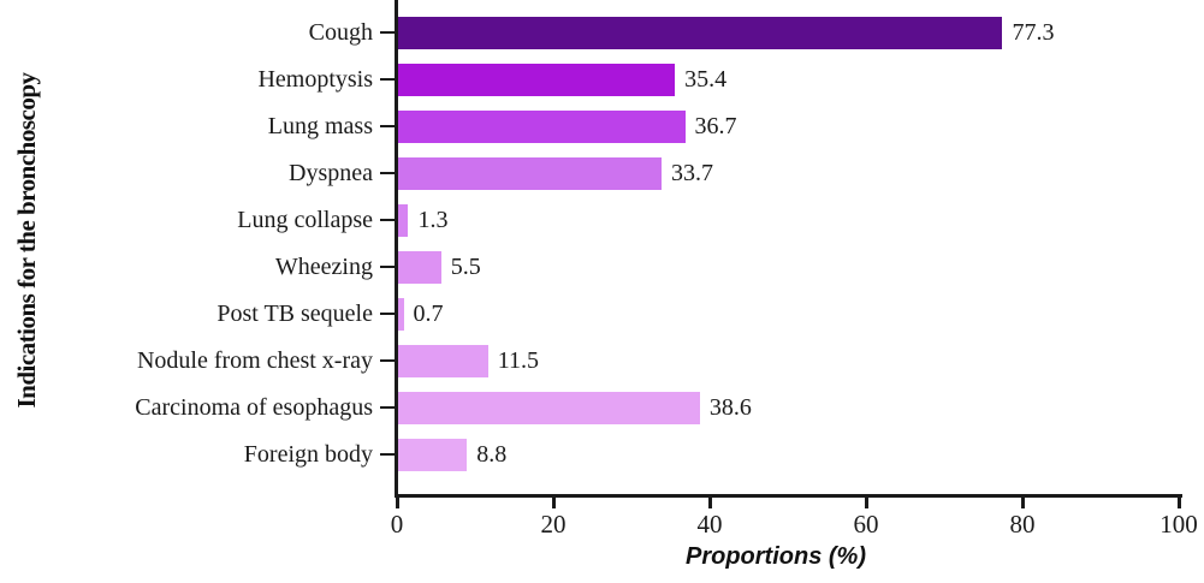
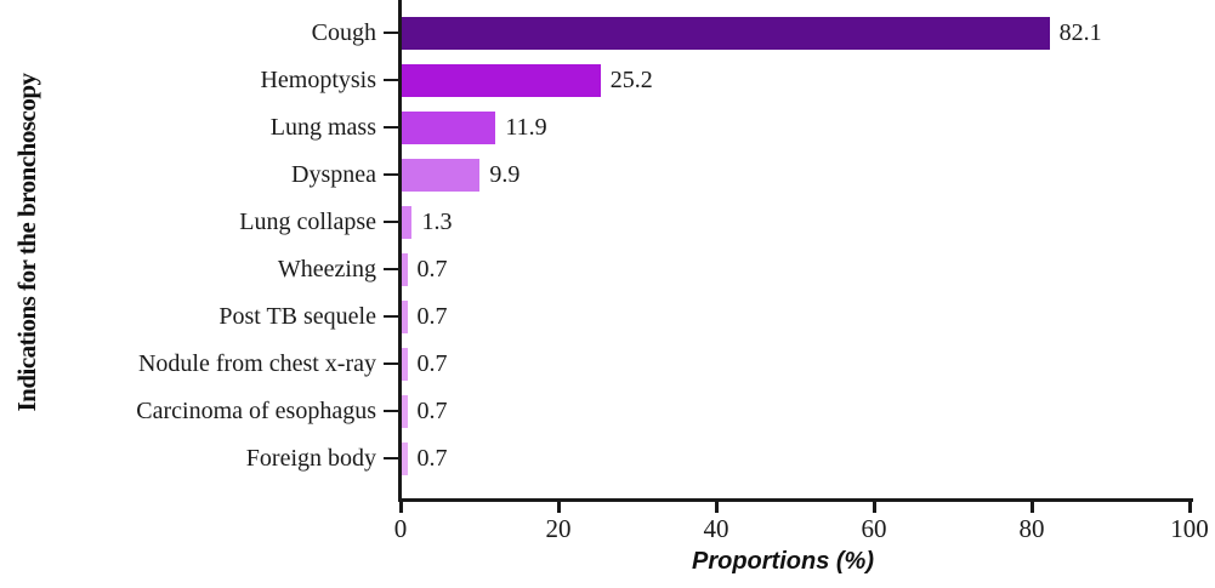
Cough: 77.3 -> 82.1
Hemoptysis: 35.4 -> 25.2
Lung mass: 36.7 -> 11.9
Dyspnea: 33.7 -> 9.9
Wheezing: 5.5 -> 0.7
Nodule from chest x-ray: 11.5 -> 0.7
Carcinoma of esophagus: 38.6 -> 0.7
Foreign body: 8.8 -> 0.7
